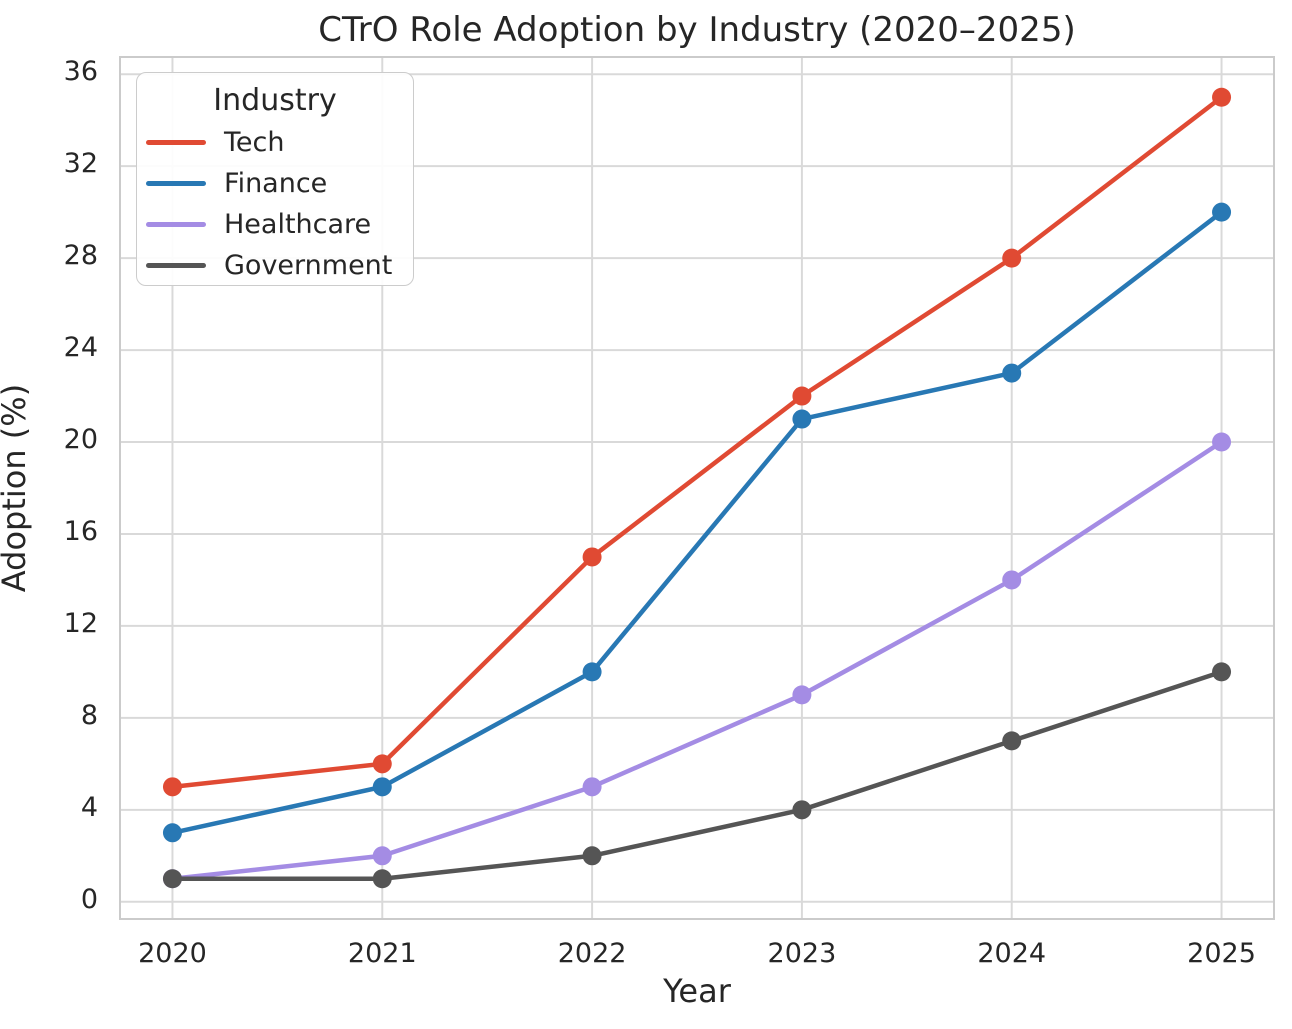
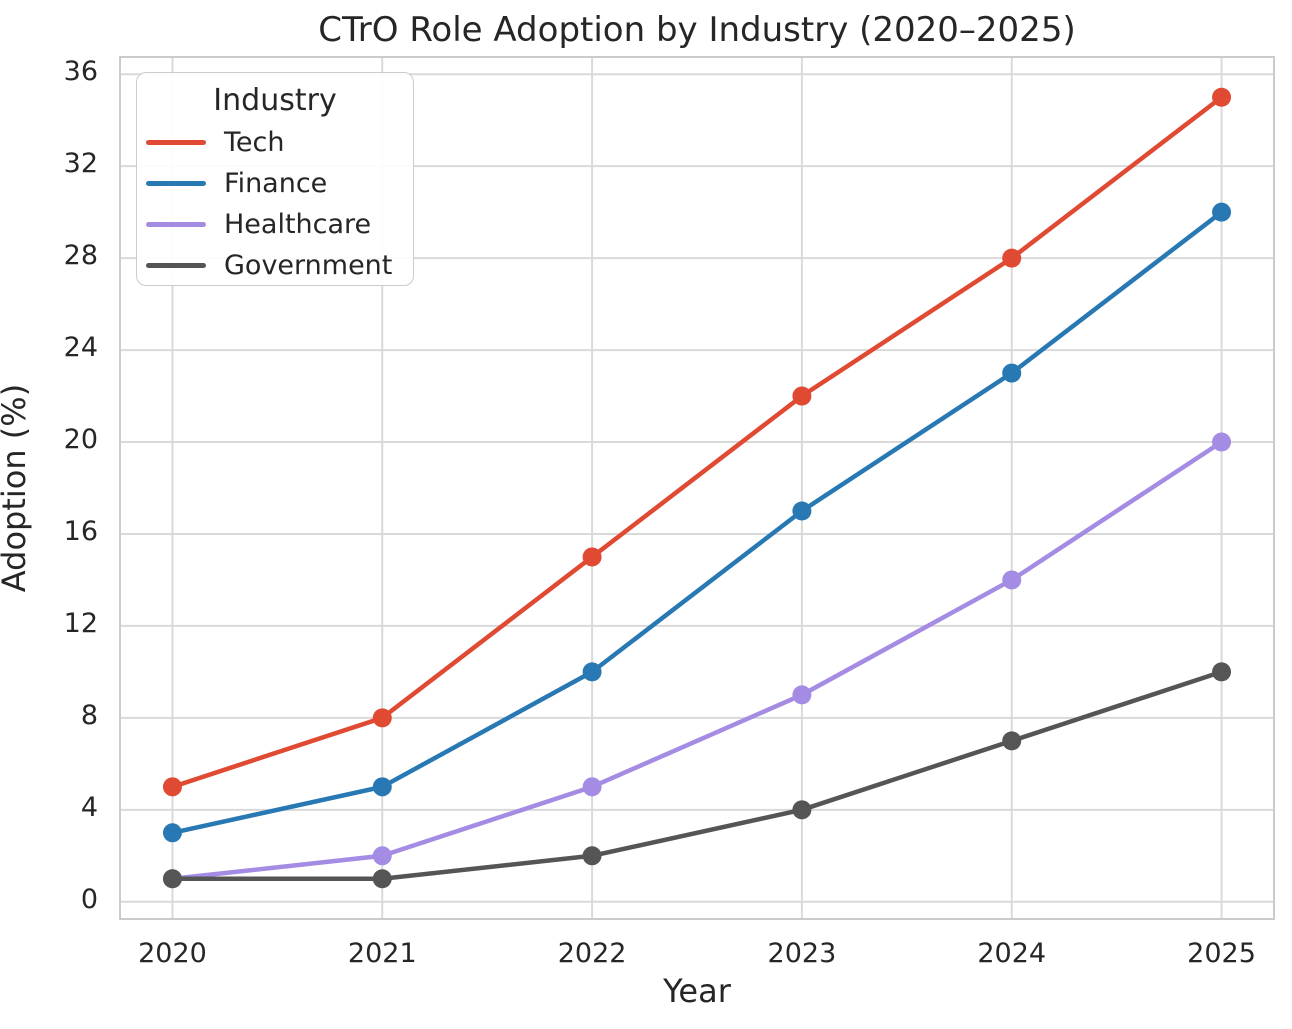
Tech/2021: 6 -> 8
Finance/2023: 21 -> 17
